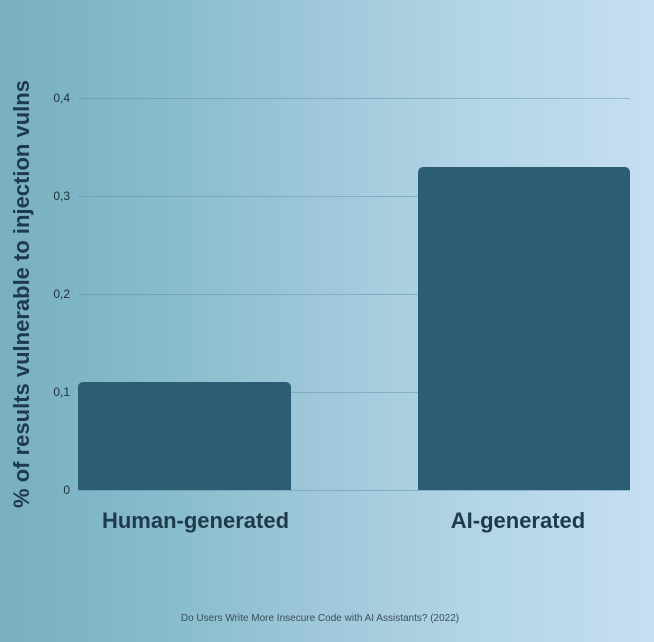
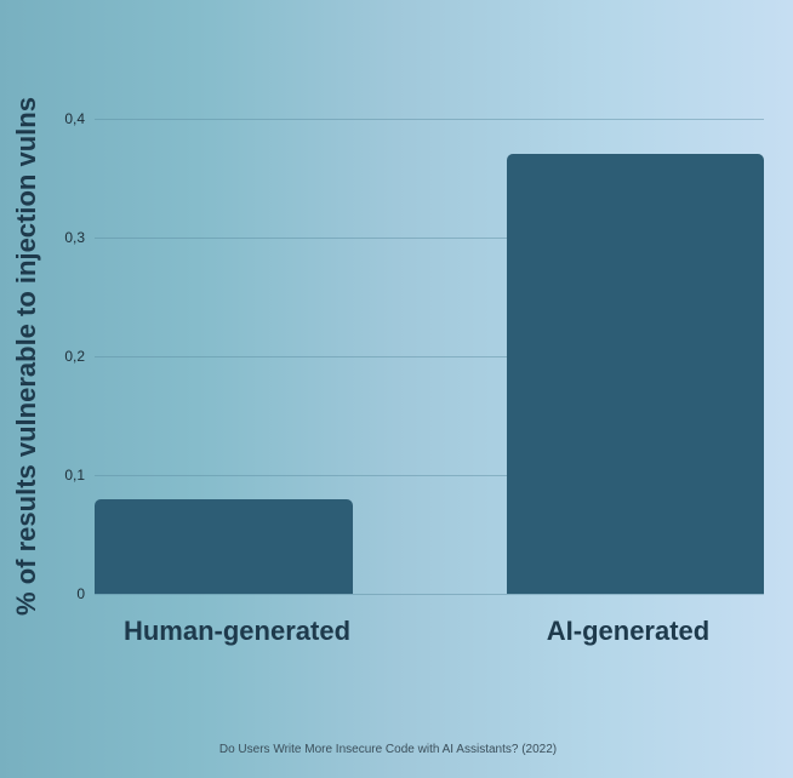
Human-generated: 0,11 -> 0,08
AI-generated: 0,33 -> 0,37
